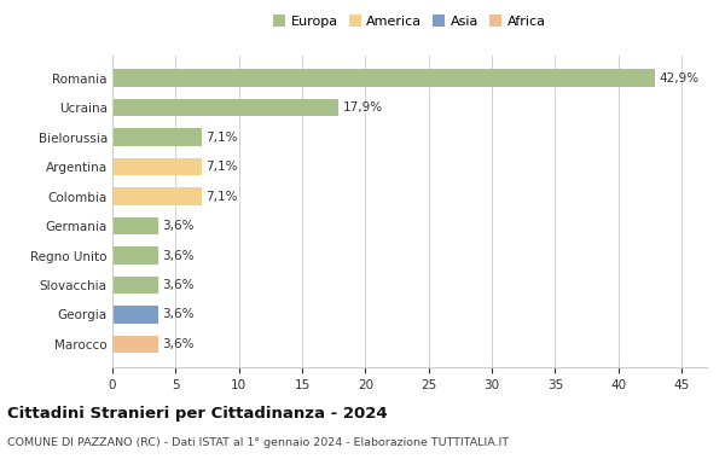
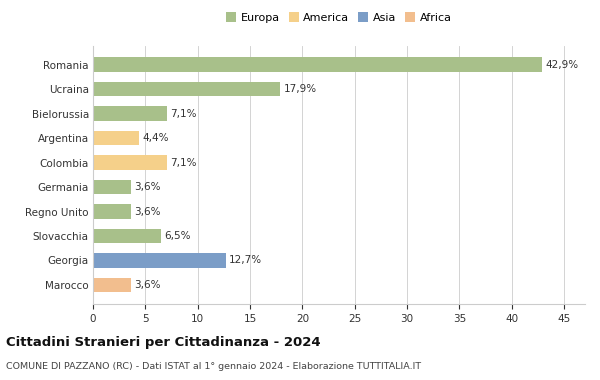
Argentina: 7,1% -> 4,4%
Slovacchia: 3,6% -> 6,5%
Georgia: 3,6% -> 12,7%
